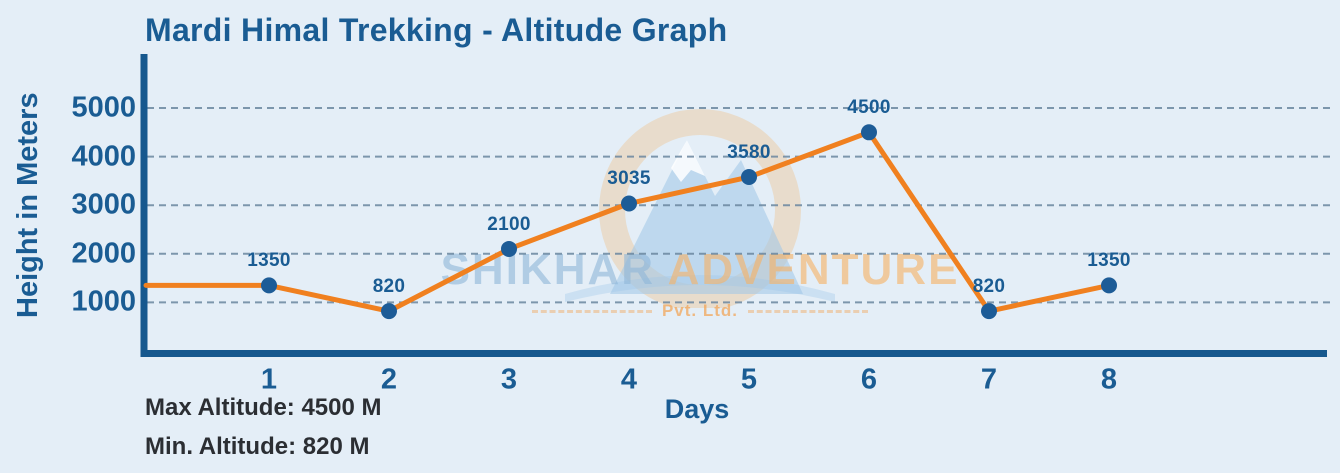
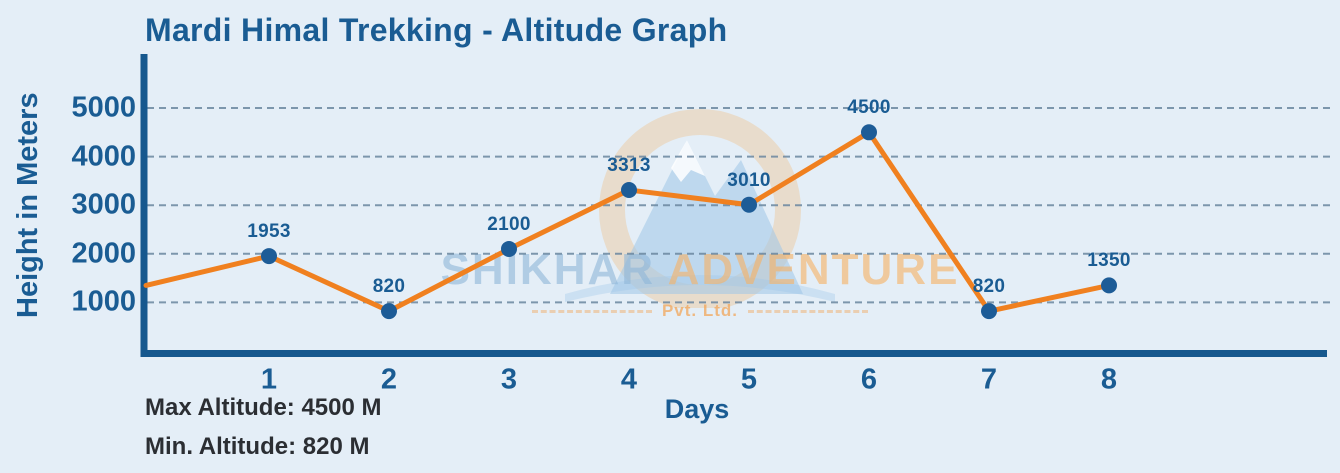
1: 1350 -> 1953
4: 3035 -> 3313
5: 3580 -> 3010
